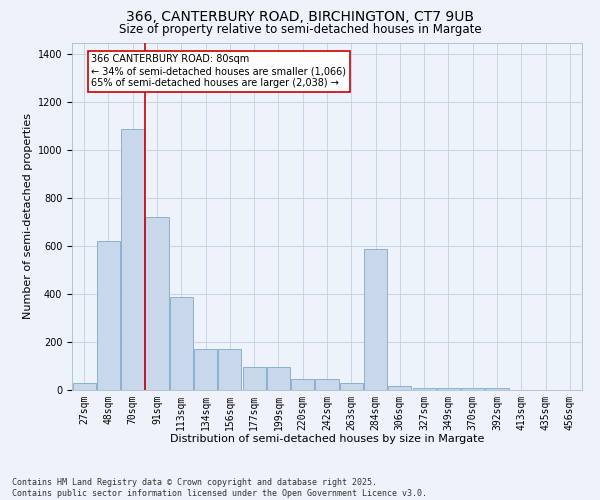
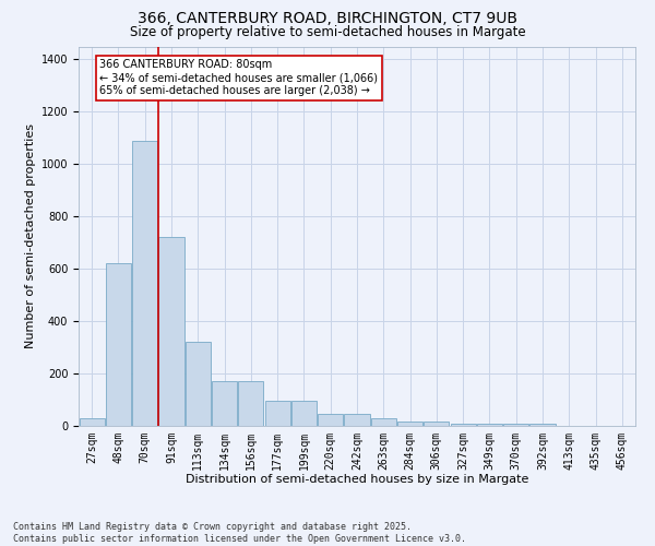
113sqm: 390 -> 320
284sqm: 590 -> 15
